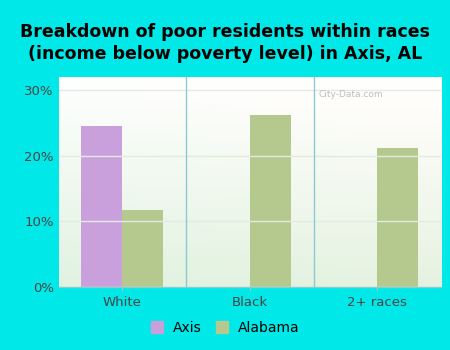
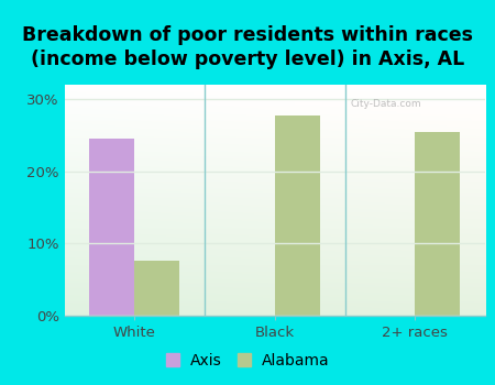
Alabama/White: 11.7% -> 7.6%
Alabama/Black: 26.2% -> 27.8%
Alabama/2+ races: 21.2% -> 25.4%
